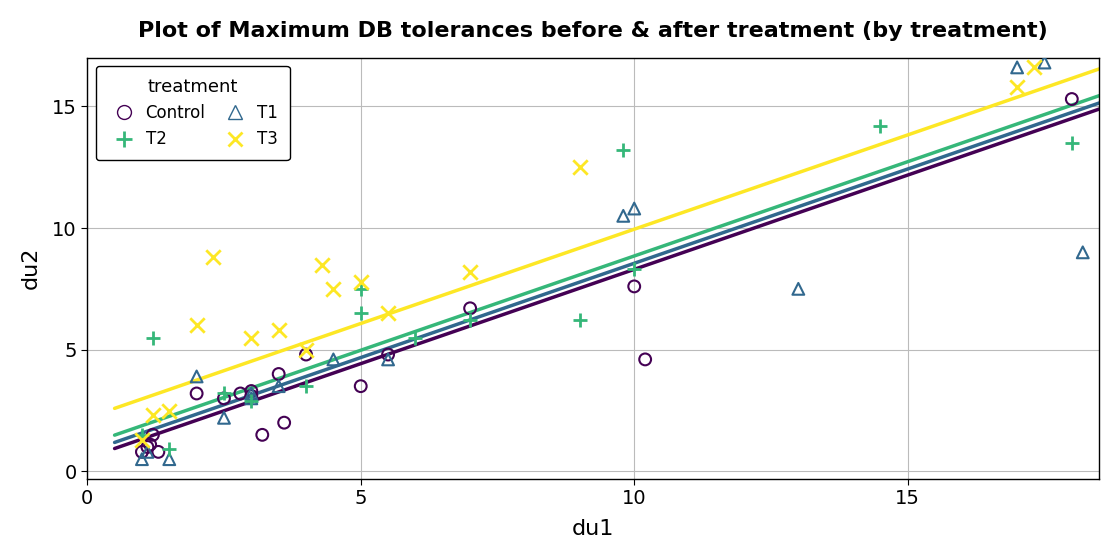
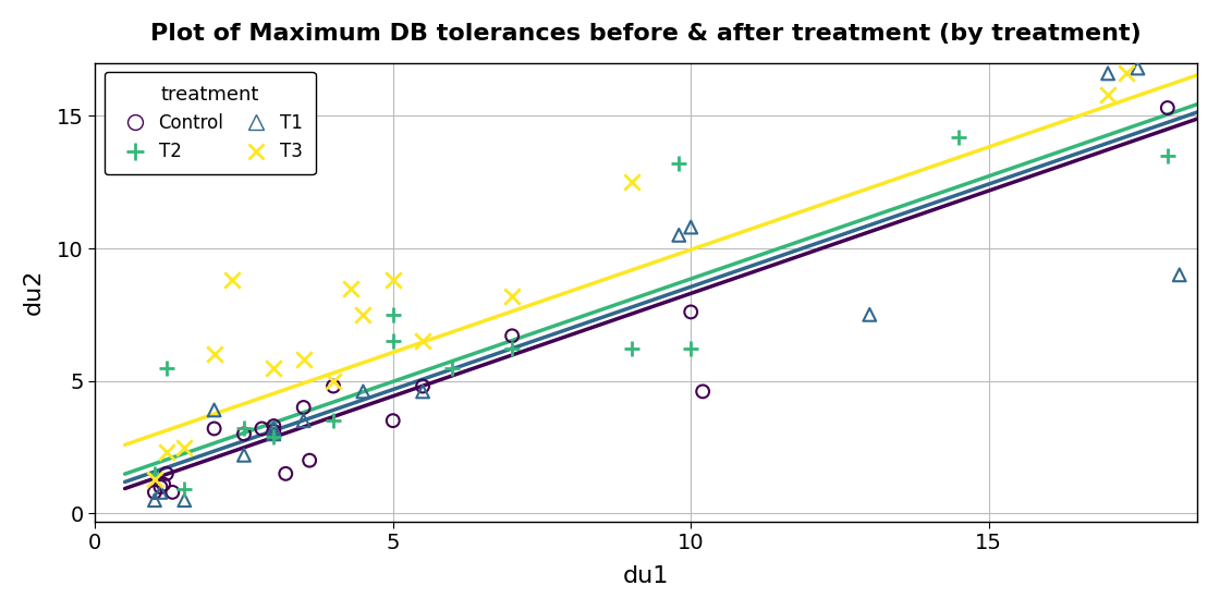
T3/5: 7.8 -> 8.8
T2/10: 8.3 -> 6.2
